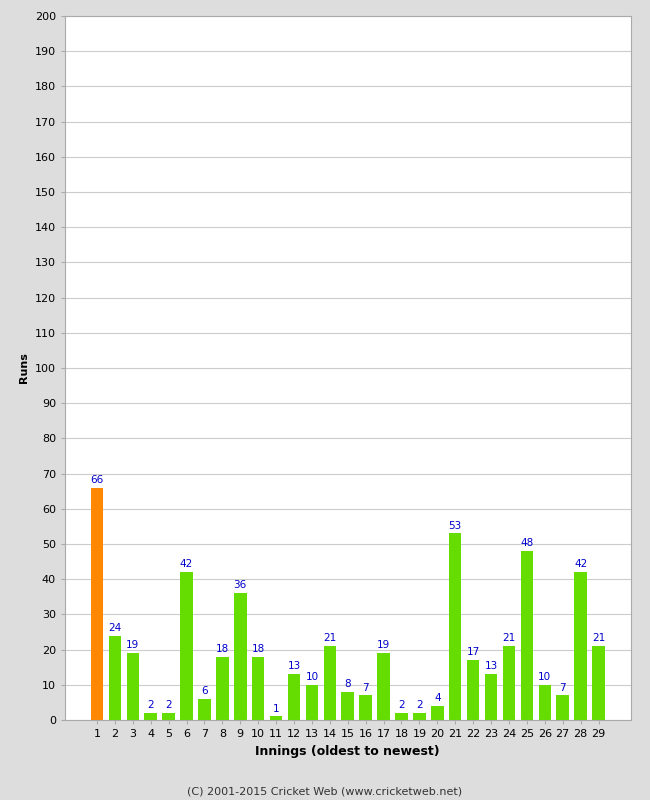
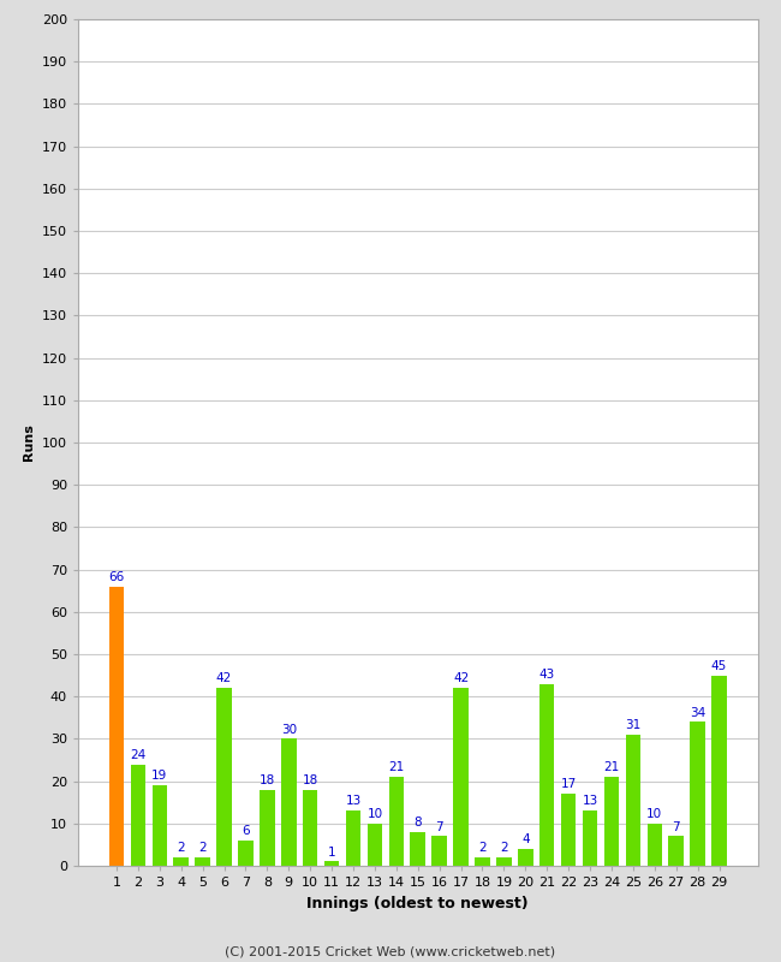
9: 36 -> 30
17: 19 -> 42
21: 53 -> 43
25: 48 -> 31
28: 42 -> 34
29: 21 -> 45
